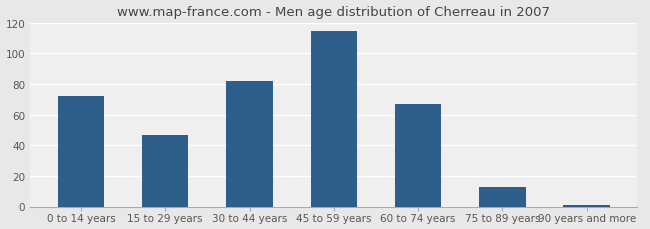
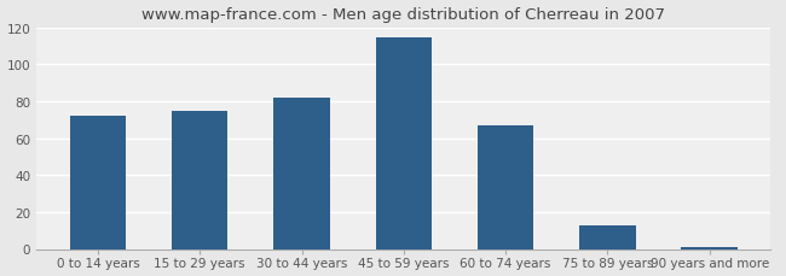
15 to 29 years: 47 -> 75
